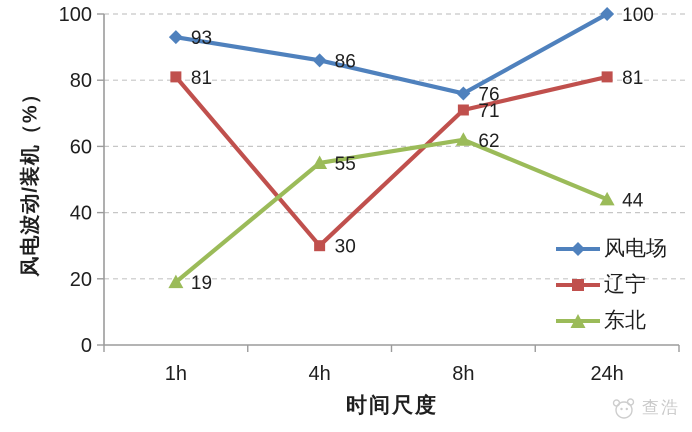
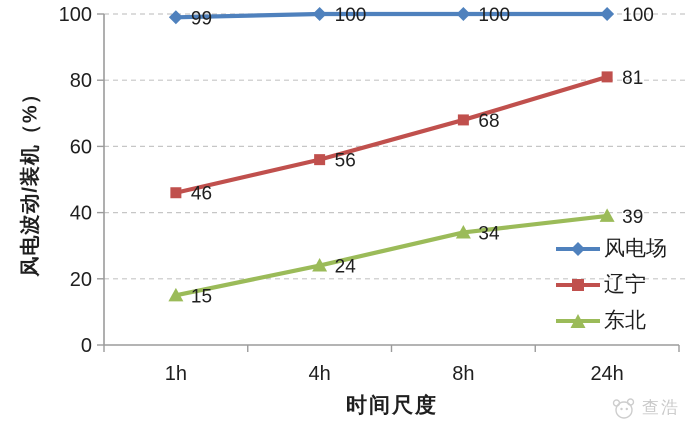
风电场/1h: 93 -> 99
辽宁/1h: 81 -> 46
东北/1h: 19 -> 15
风电场/4h: 86 -> 100
辽宁/4h: 30 -> 56
东北/4h: 55 -> 24
风电场/8h: 76 -> 100
辽宁/8h: 71 -> 68
东北/8h: 62 -> 34
东北/24h: 44 -> 39
